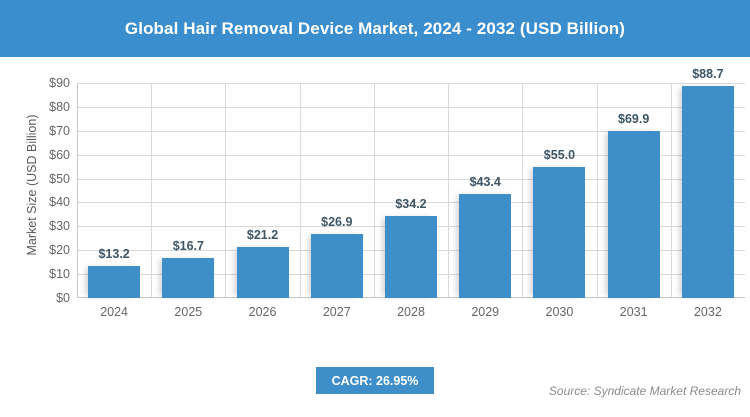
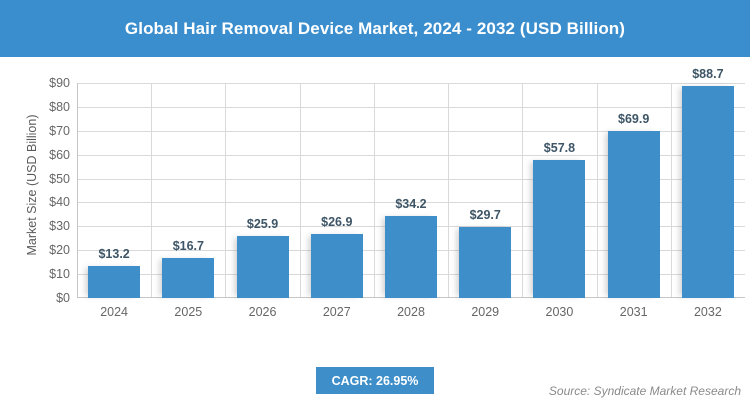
2026: $21.2 -> $25.9
2029: $43.4 -> $29.7
2030: $55.0 -> $57.8
